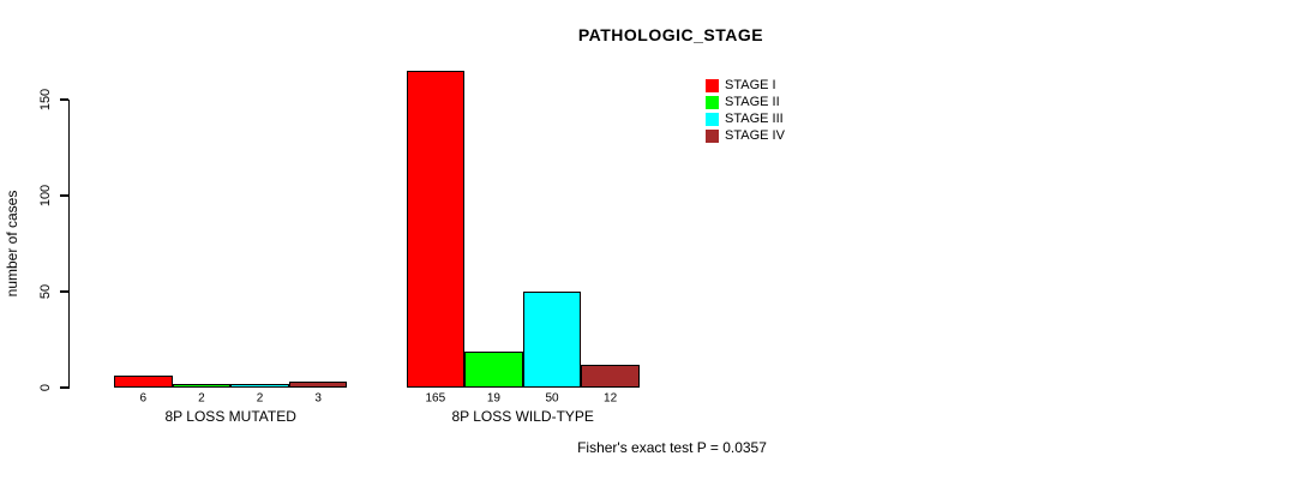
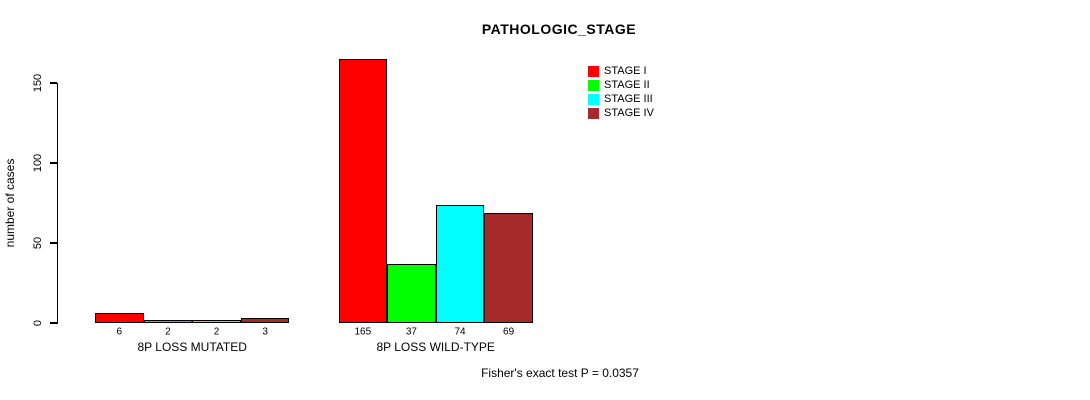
STAGE II/8P LOSS WILD-TYPE: 19 -> 37
STAGE III/8P LOSS WILD-TYPE: 50 -> 74
STAGE IV/8P LOSS WILD-TYPE: 12 -> 69
